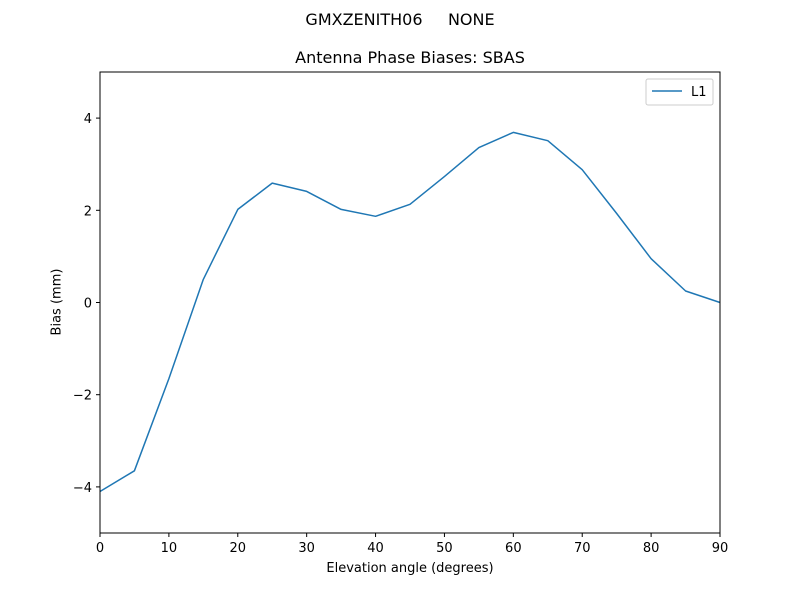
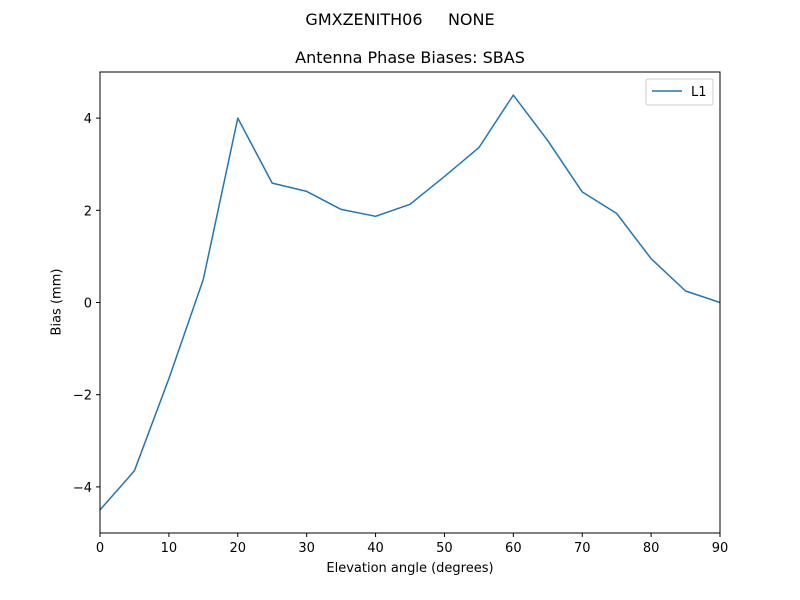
0: -4.1 -> -4.5
20: 2.0 -> 4.0
60: 3.7 -> 4.5
70: 2.9 -> 2.4
